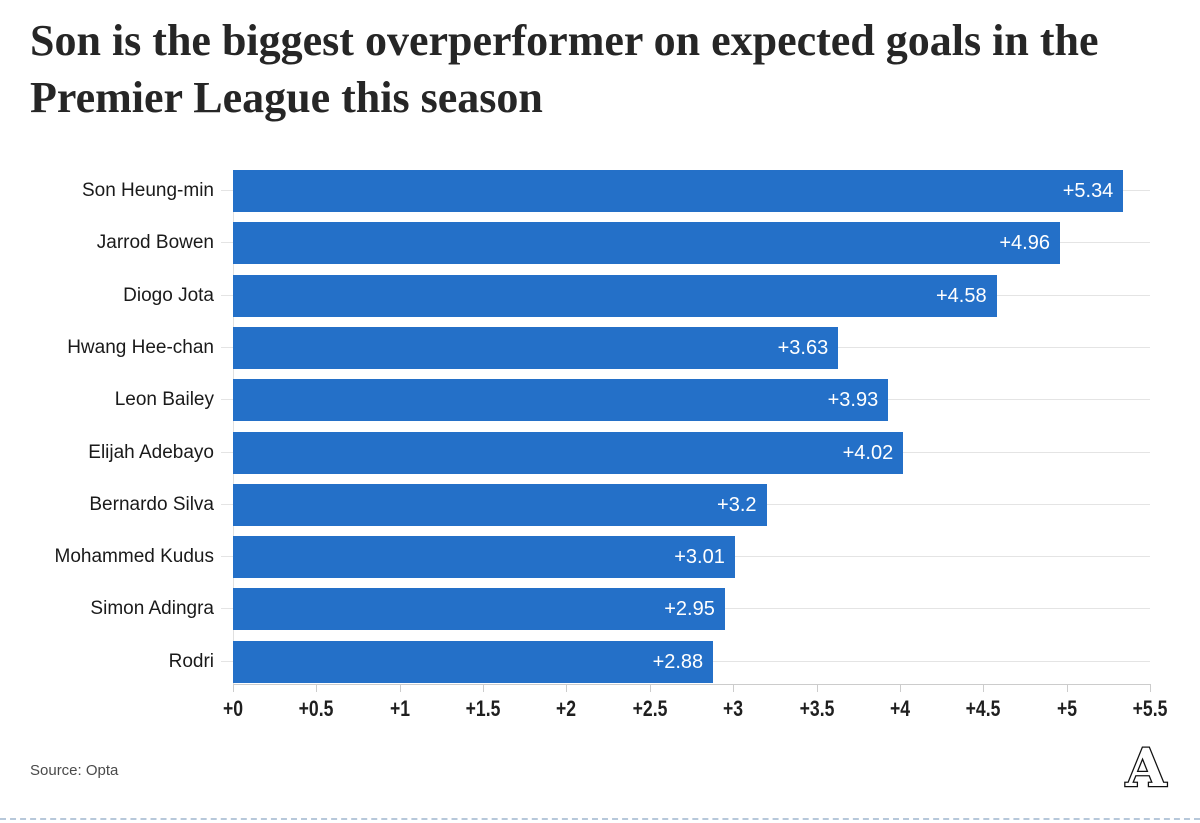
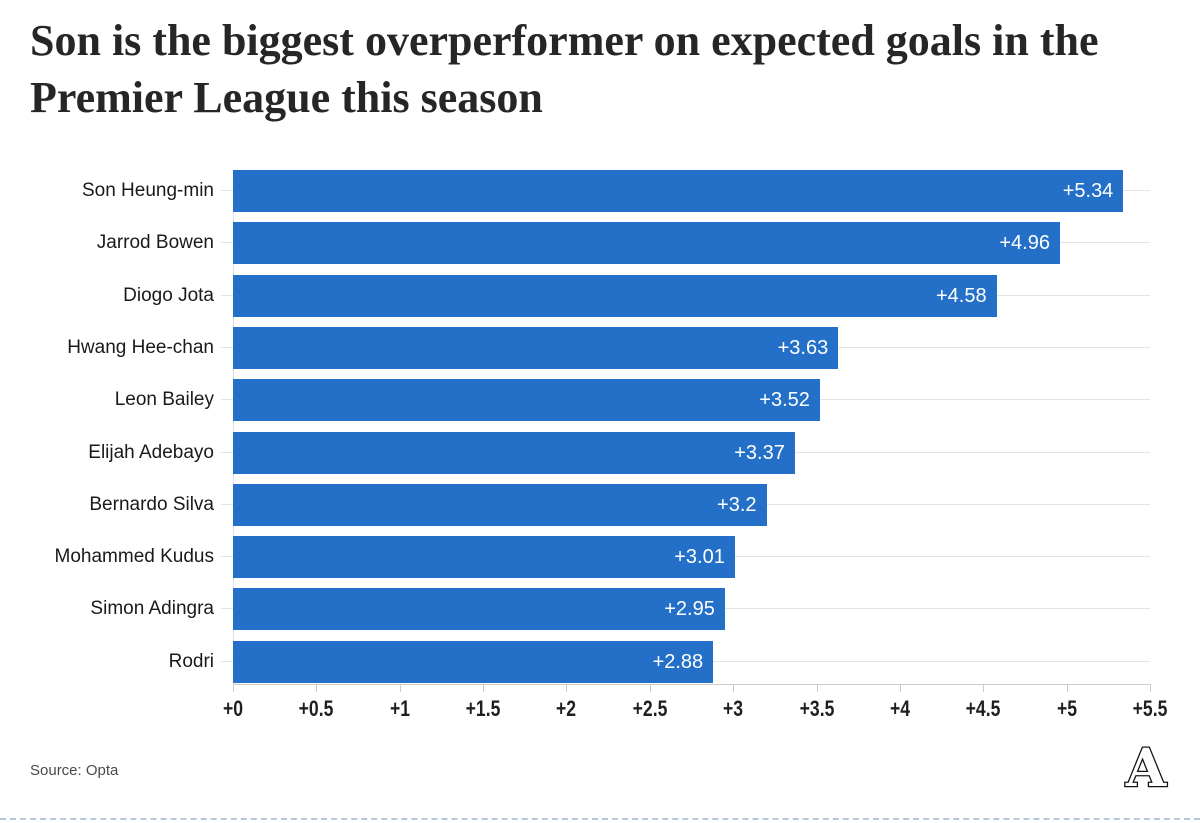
Leon Bailey: +3.93 -> +3.52
Elijah Adebayo: +4.02 -> +3.37
